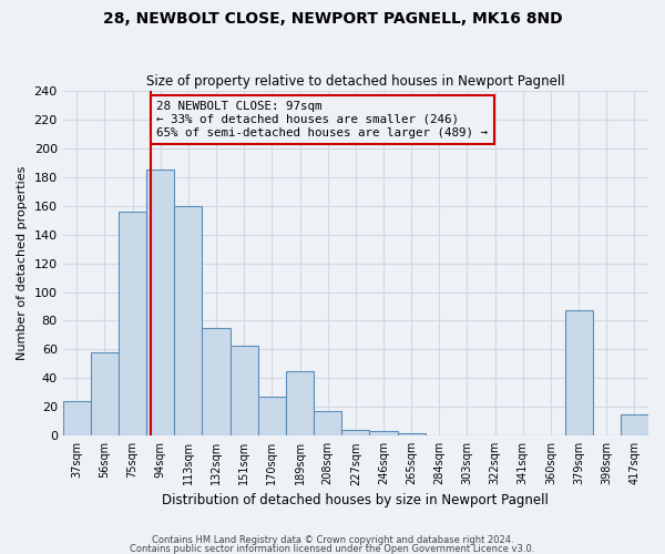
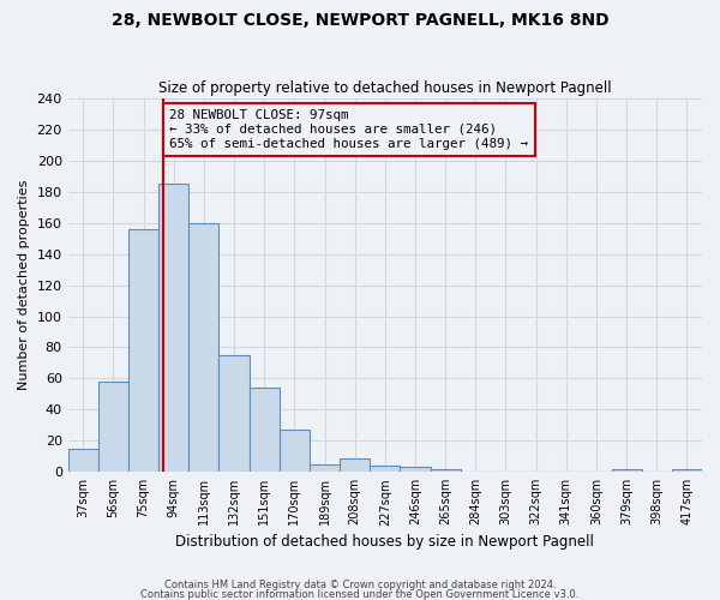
37sqm: 24 -> 15
151sqm: 63 -> 54
189sqm: 45 -> 5
208sqm: 17 -> 9
379sqm: 87 -> 2
417sqm: 15 -> 2
